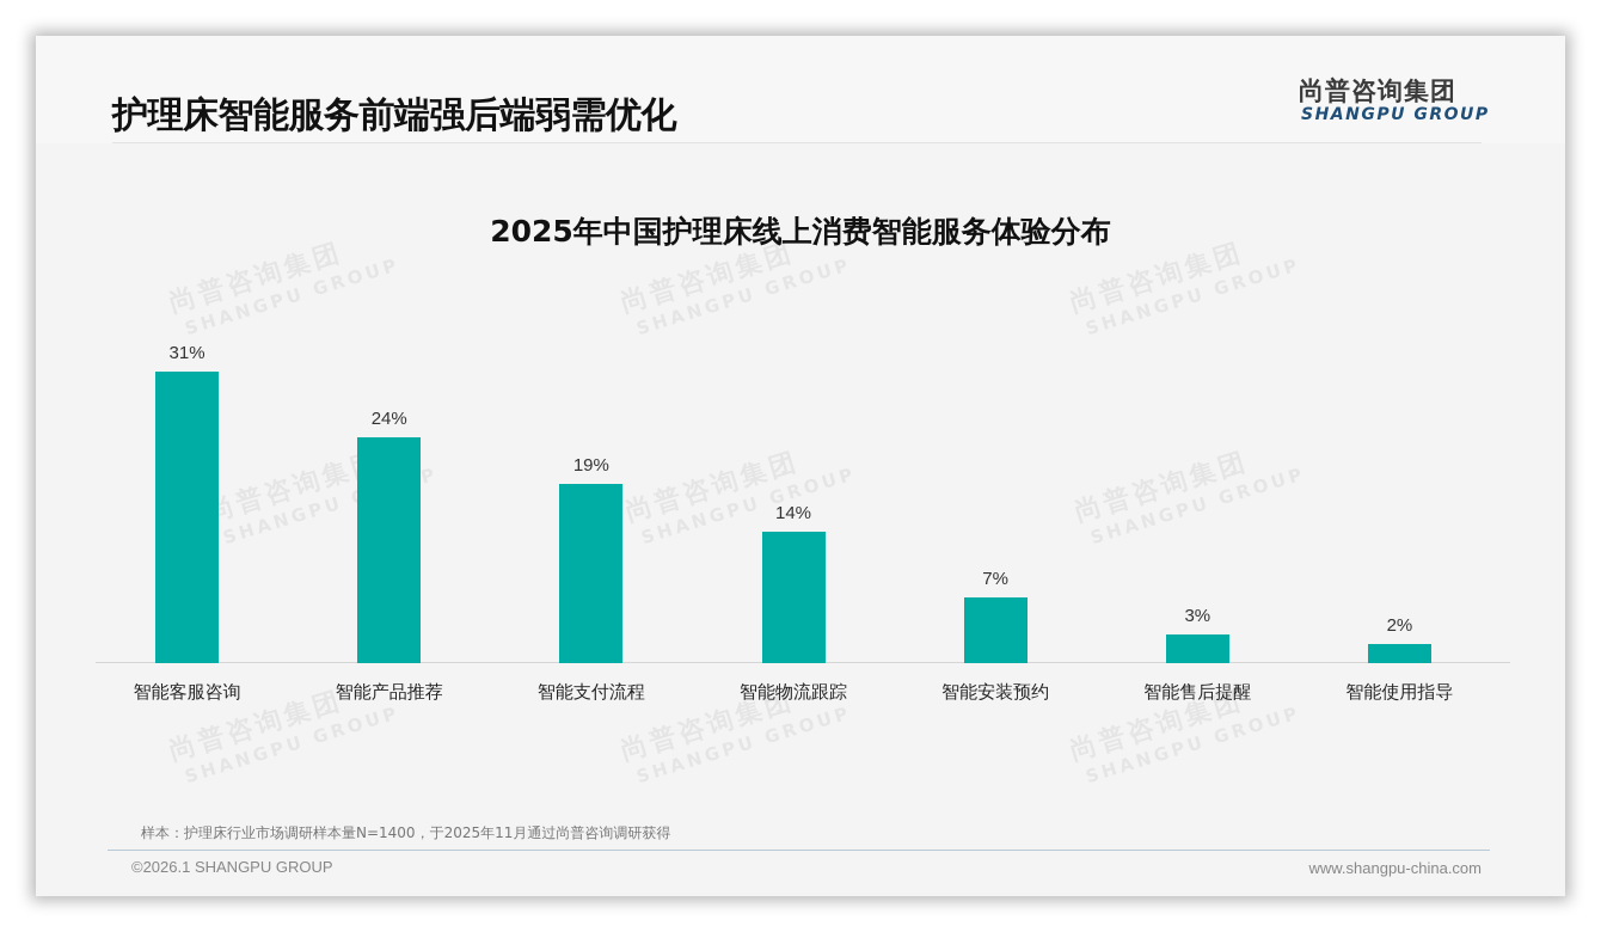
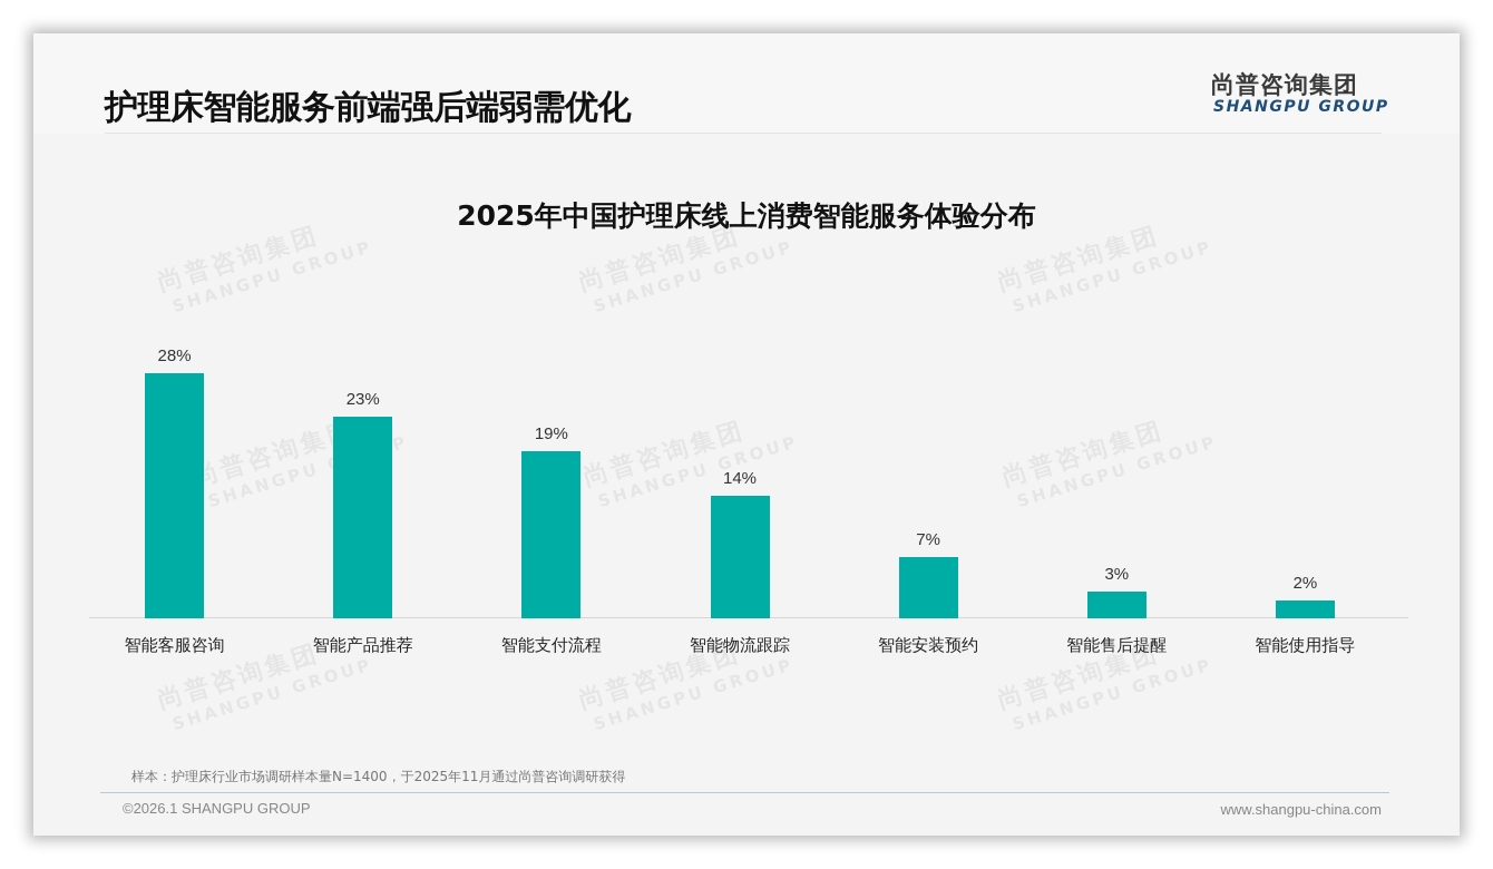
智能客服咨询: 31% -> 28%
智能产品推荐: 24% -> 23%
